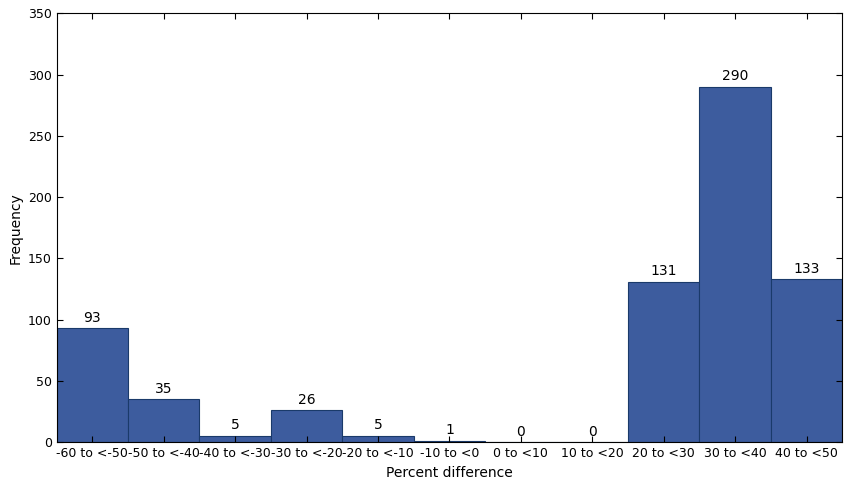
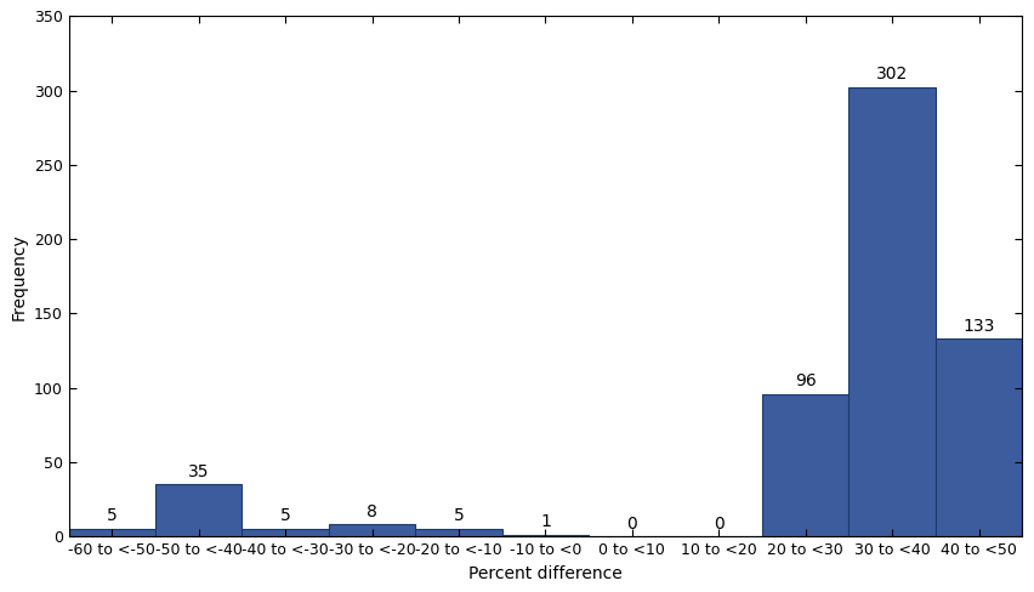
-60 to <-50: 93 -> 5
-30 to <-20: 26 -> 8
20 to <30: 131 -> 96
30 to <40: 290 -> 302
